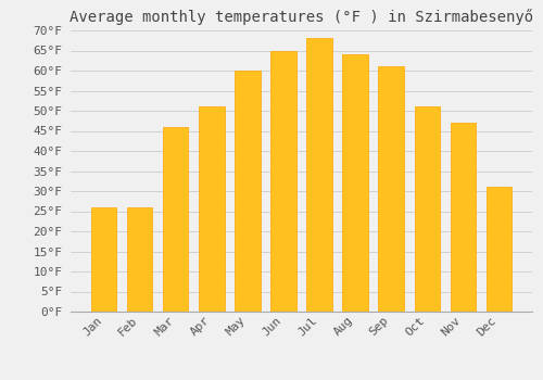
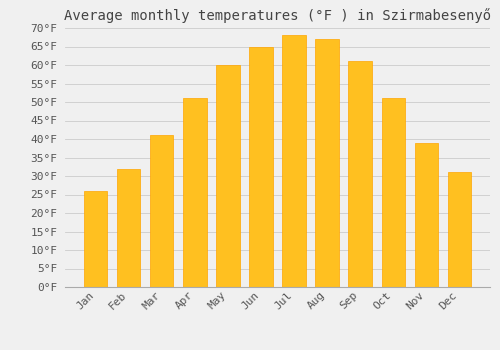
Feb: 26°F -> 32°F
Mar: 46°F -> 41°F
Aug: 64°F -> 67°F
Nov: 47°F -> 39°F
